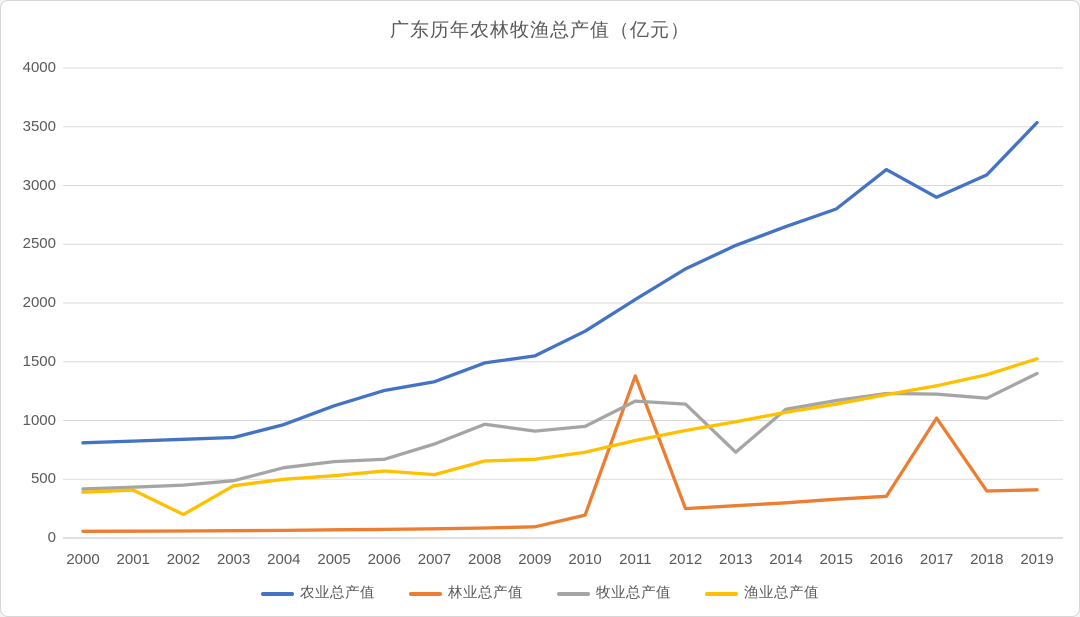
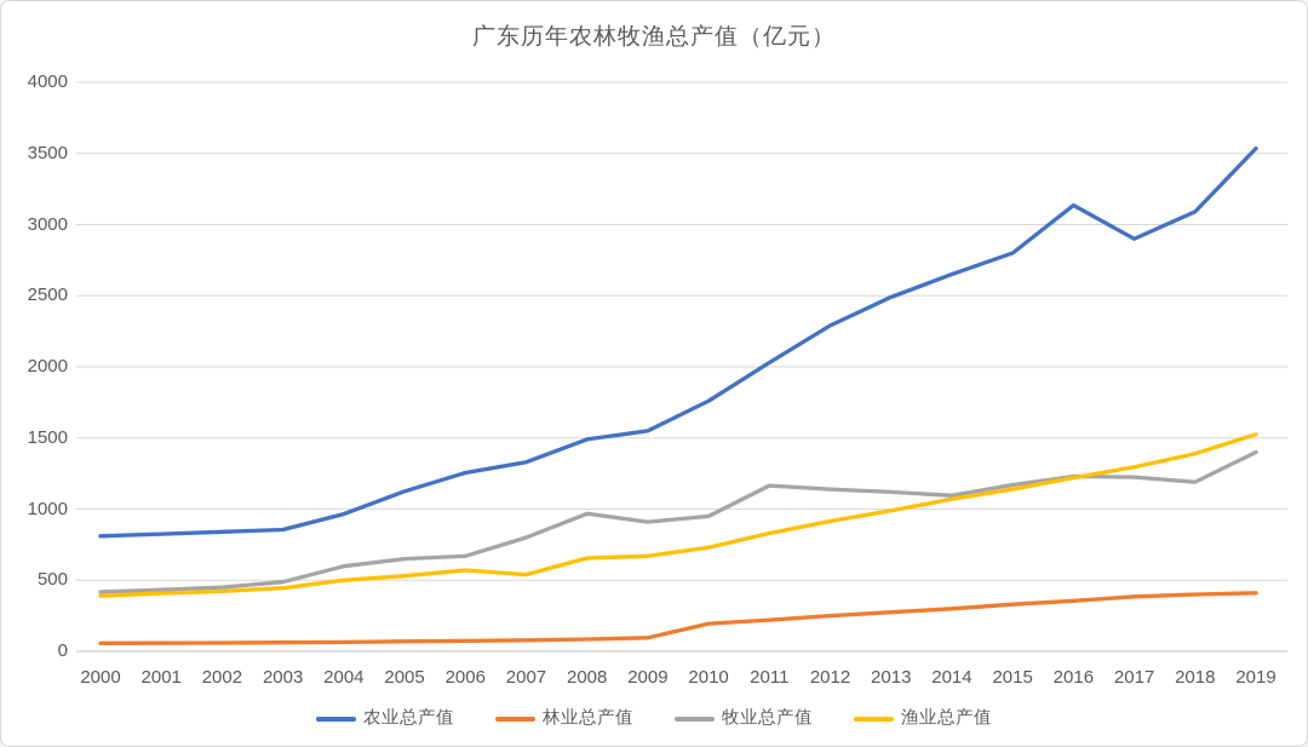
渔业总产值/2002: 200 -> 420
林业总产值/2011: 1380 -> 220
牧业总产值/2013: 730 -> 1120
林业总产值/2017: 1020 -> 380
